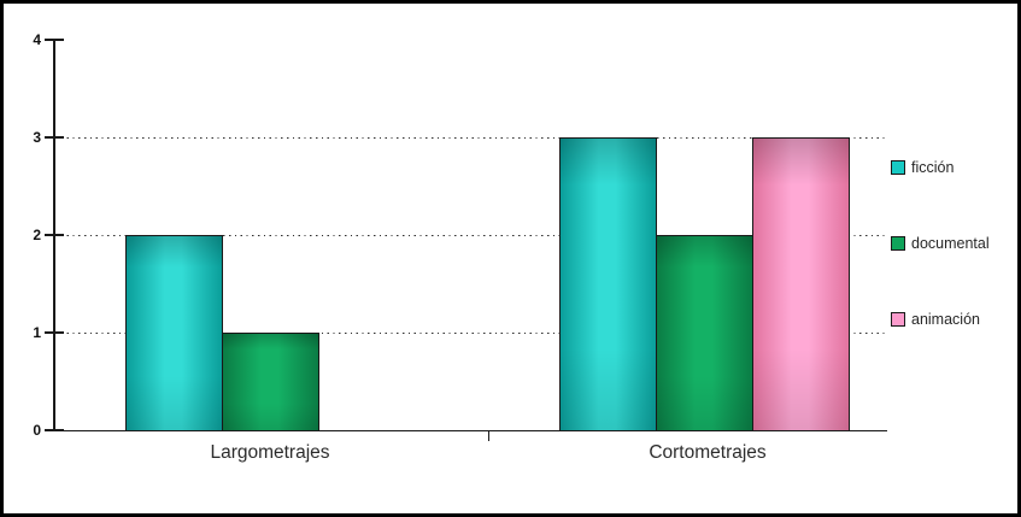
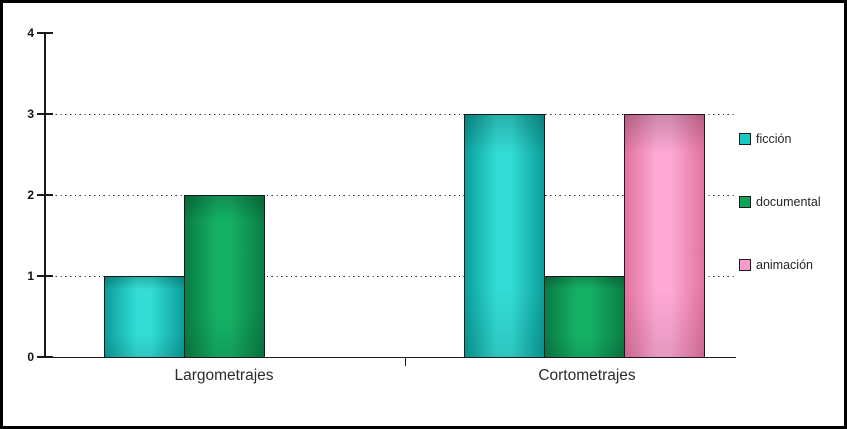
ficción/Largometrajes: 2 -> 1
documental/Largometrajes: 1 -> 2
documental/Cortometrajes: 2 -> 1
